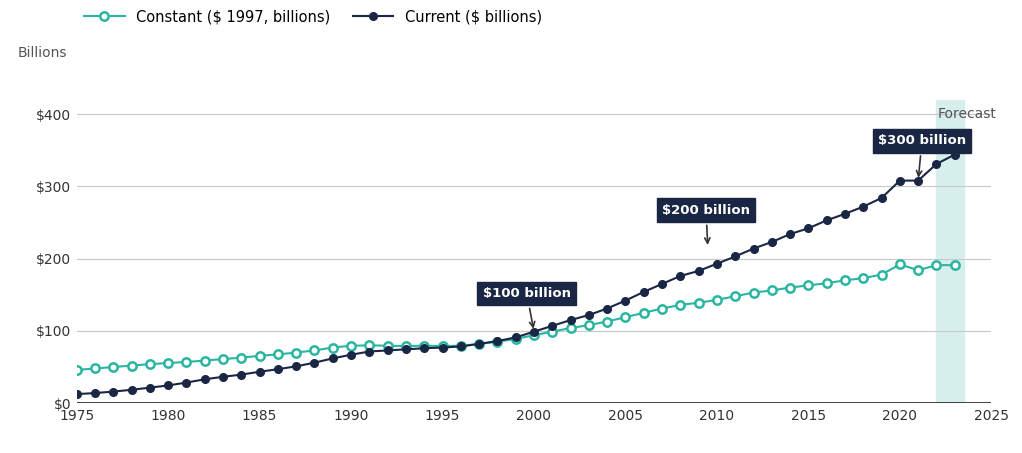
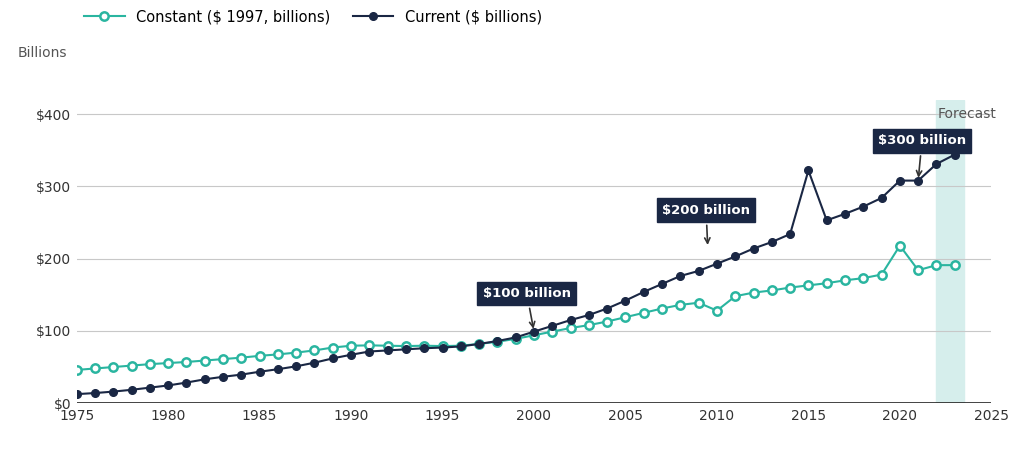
Constant ($ 1997, billions)/2010: $143 -> $128
Current ($ billions)/2015: $242 -> $322
Constant ($ 1997, billions)/2020: $192 -> $218
